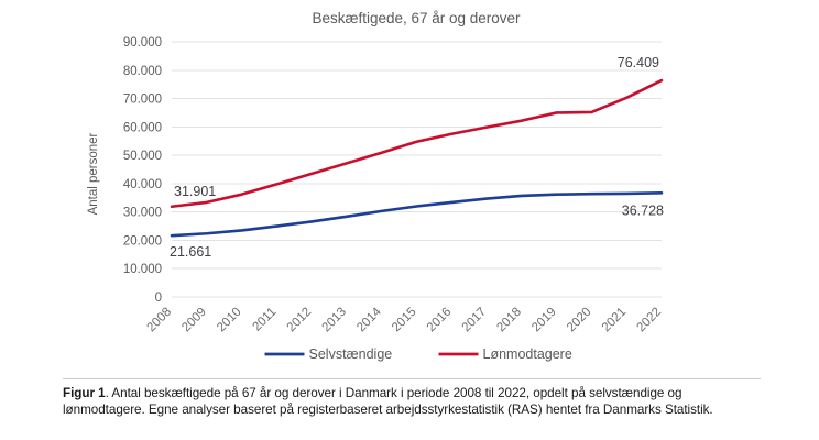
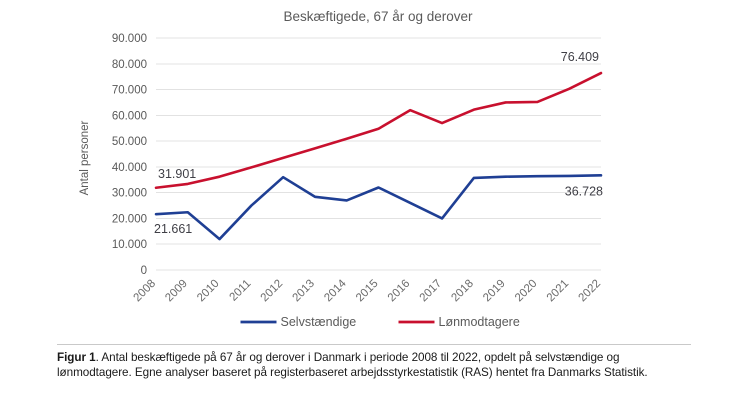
Selvstændige/2010: 24000 -> 12000
Selvstændige/2012: 27000 -> 36000
Selvstændige/2014: 30000 -> 27000
Selvstændige/2016: 33000 -> 26000
Lønmodtagere/2016: 58000 -> 62000
Selvstændige/2017: 35000 -> 20000
Lønmodtagere/2017: 60000 -> 57000
